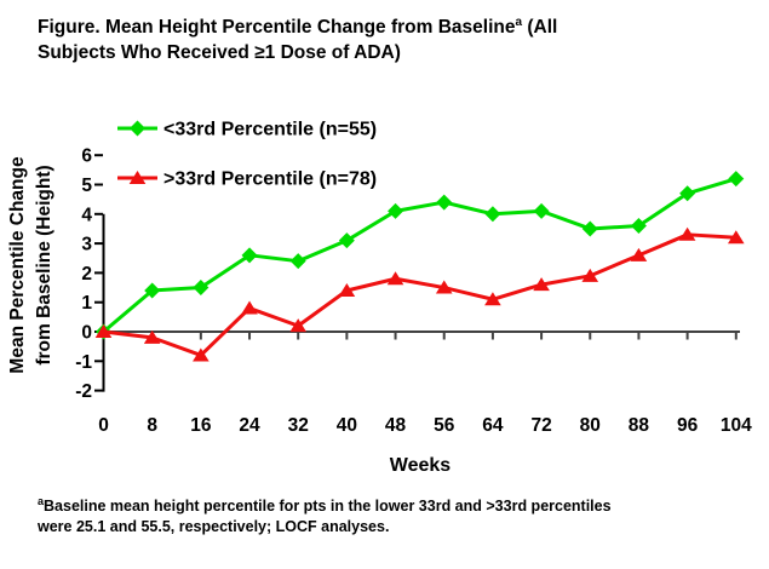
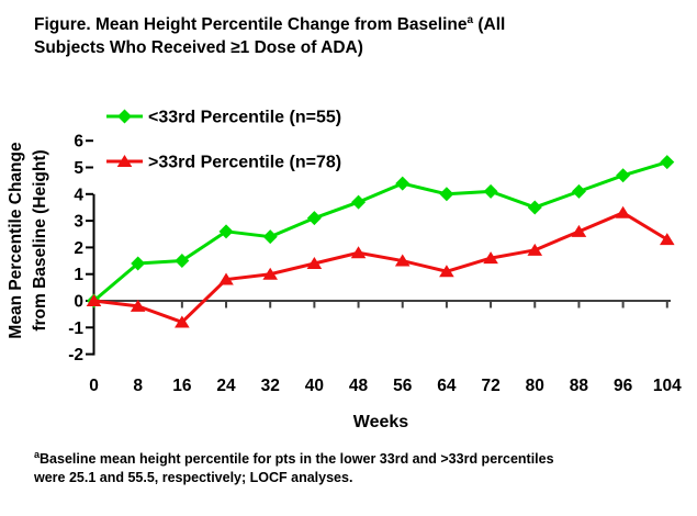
>33rd Percentile (n=78)/32: 0.2 -> 1.0
<33rd Percentile (n=55)/48: 4.1 -> 3.7
<33rd Percentile (n=55)/88: 3.6 -> 4.1
>33rd Percentile (n=78)/104: 3.2 -> 2.3
